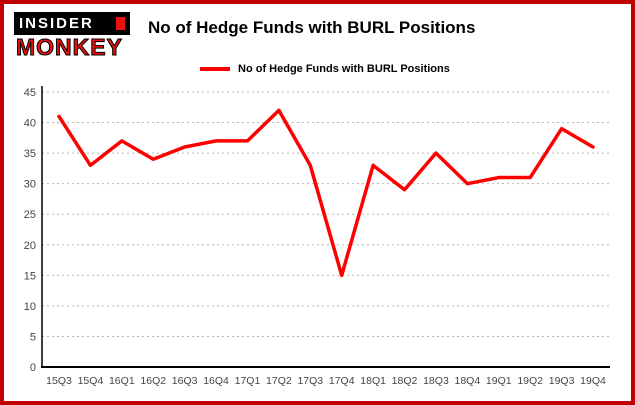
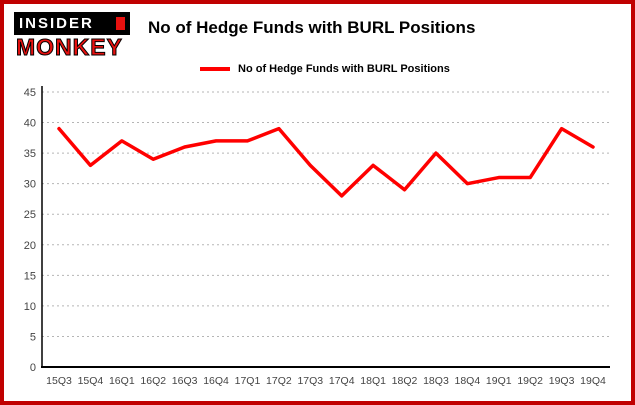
15Q3: 41 -> 39
17Q2: 42 -> 39
17Q4: 15 -> 28
